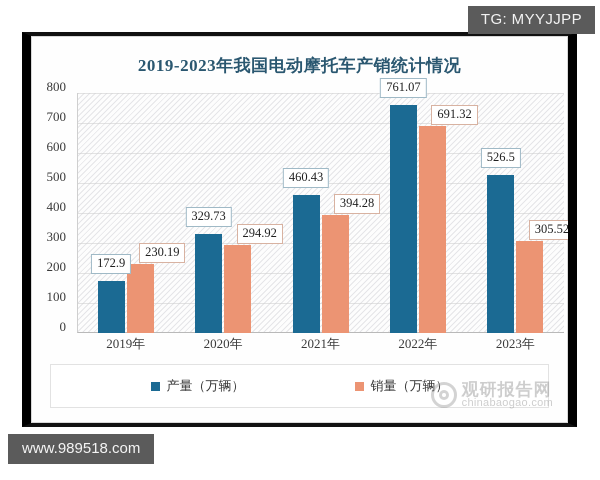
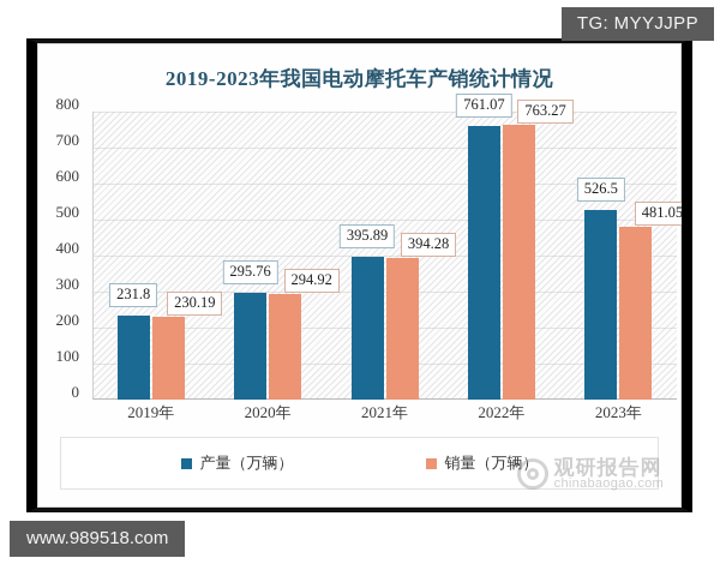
产量（万辆）/2019年: 172.9 -> 231.8
产量（万辆）/2020年: 329.73 -> 295.76
产量（万辆）/2021年: 460.43 -> 395.89
销量（万辆）/2022年: 691.32 -> 763.27
销量（万辆）/2023年: 305.52 -> 481.05
